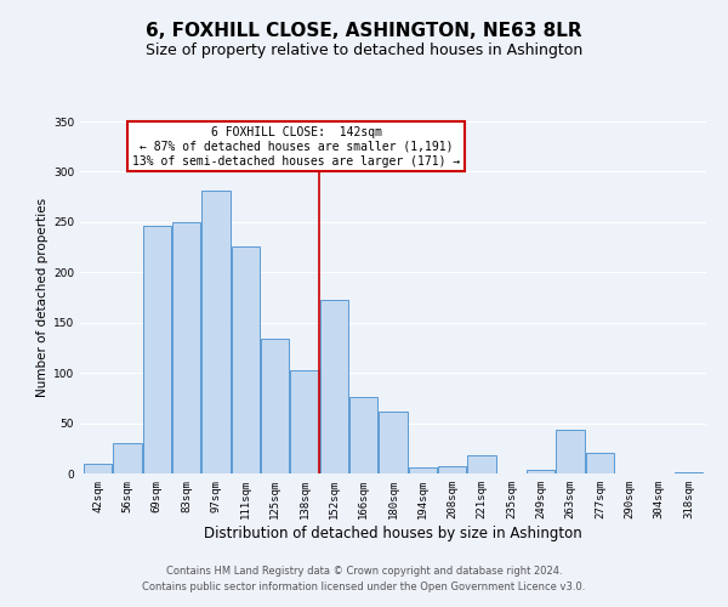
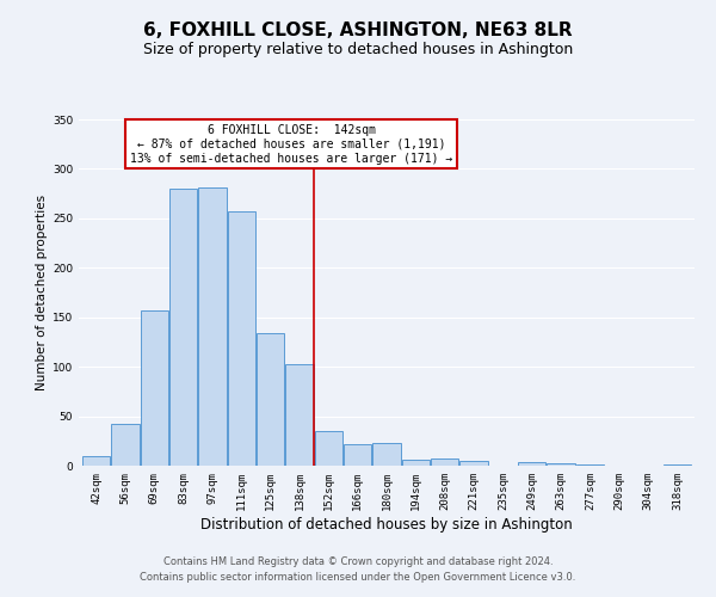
56sqm: 30 -> 42
69sqm: 246 -> 157
83sqm: 250 -> 280
111sqm: 226 -> 257
152sqm: 172 -> 35
166sqm: 76 -> 22
180sqm: 62 -> 23
221sqm: 18 -> 5
263sqm: 44 -> 2
277sqm: 20 -> 1
